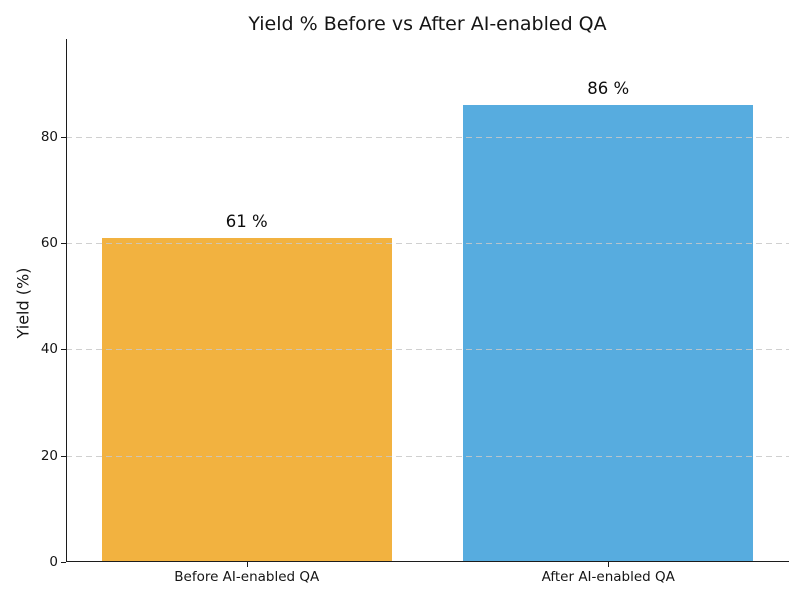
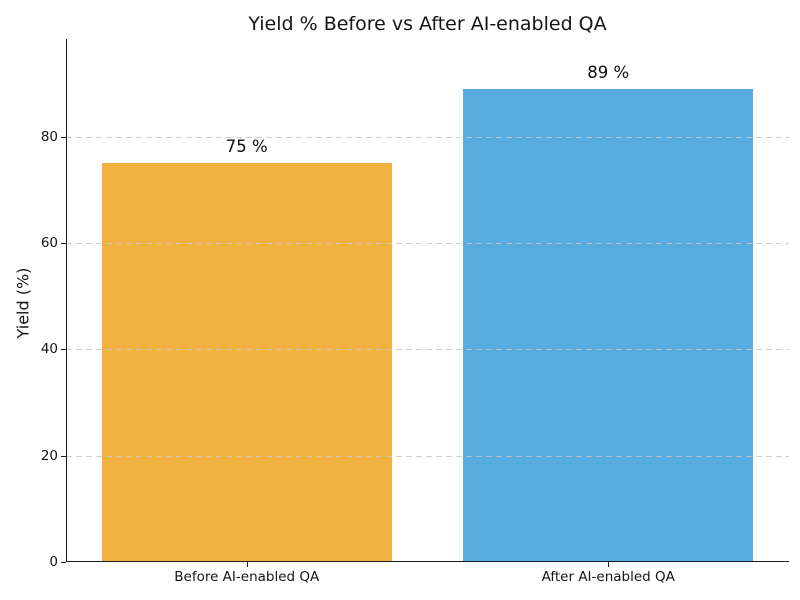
Before AI-enabled QA: 61 -> 75
After AI-enabled QA: 86 -> 89
